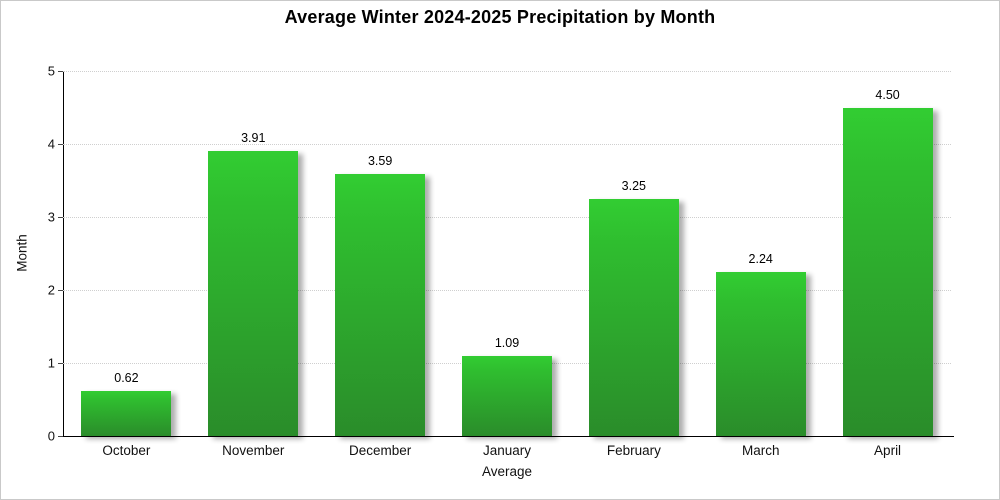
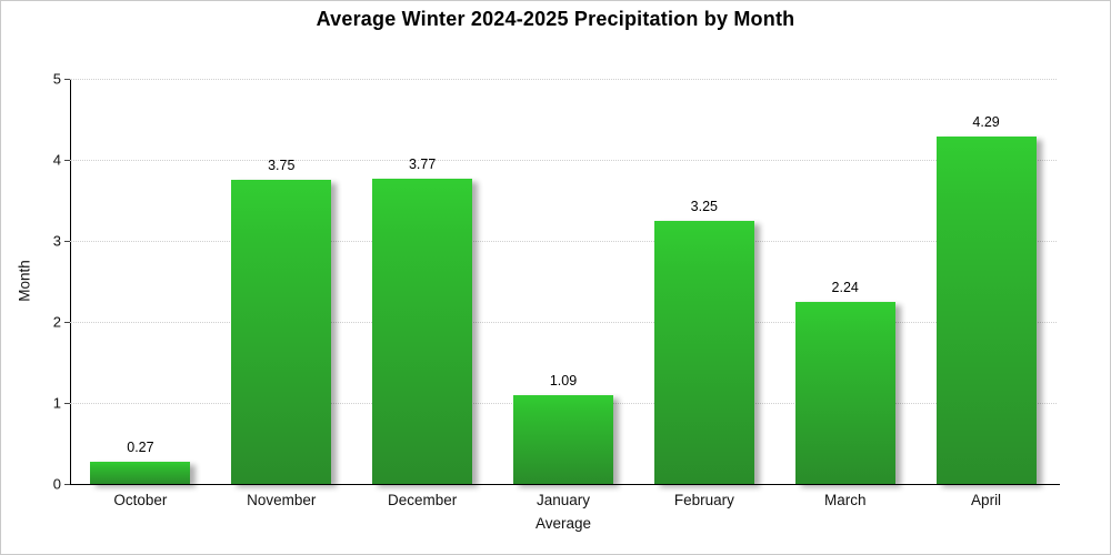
October: 0.62 -> 0.27
November: 3.91 -> 3.75
December: 3.59 -> 3.77
April: 4.50 -> 4.29
